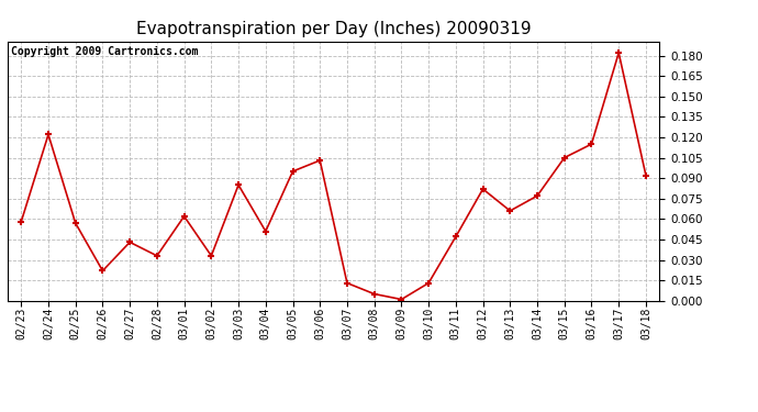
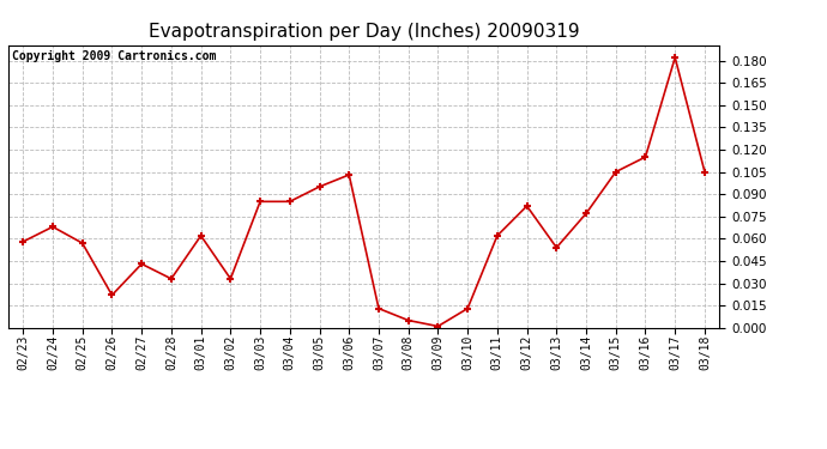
02/24: 0.122 -> 0.068
03/04: 0.051 -> 0.085
03/11: 0.047 -> 0.062
03/13: 0.066 -> 0.054
03/18: 0.092 -> 0.105
